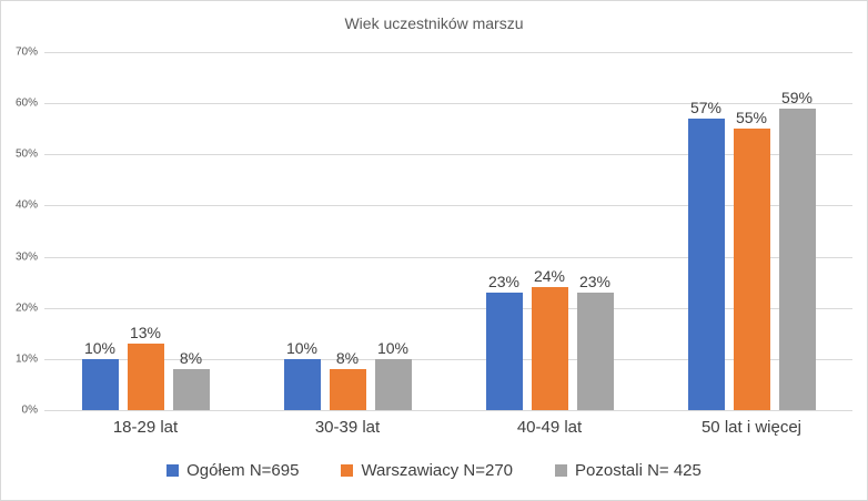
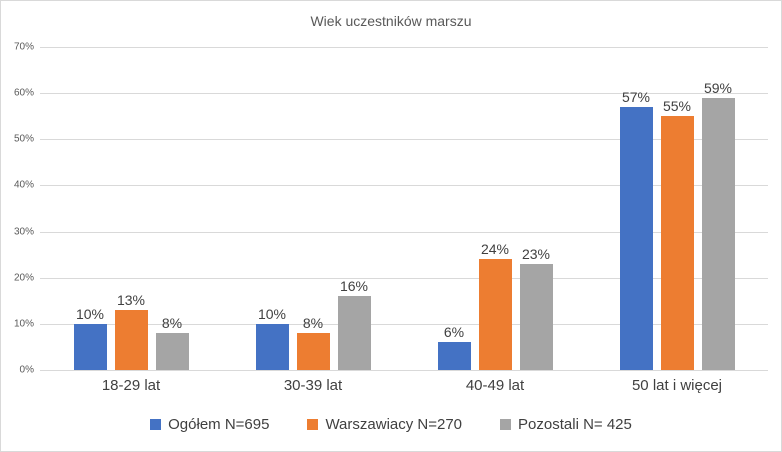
Pozostali N= 425/30-39 lat: 10% -> 16%
Ogółem N=695/40-49 lat: 23% -> 6%
